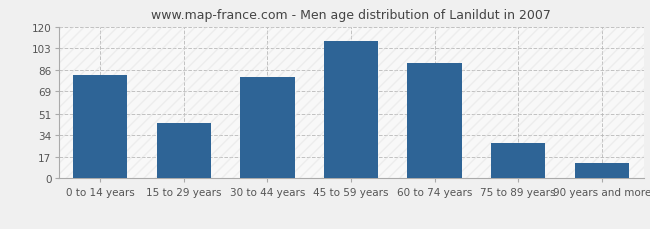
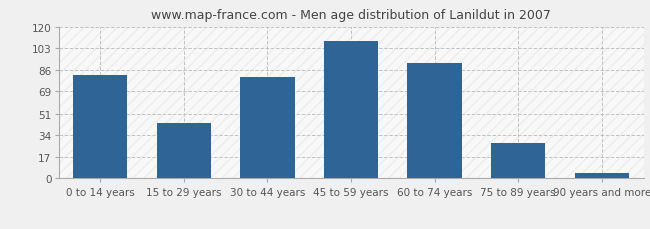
90 years and more: 12 -> 4
